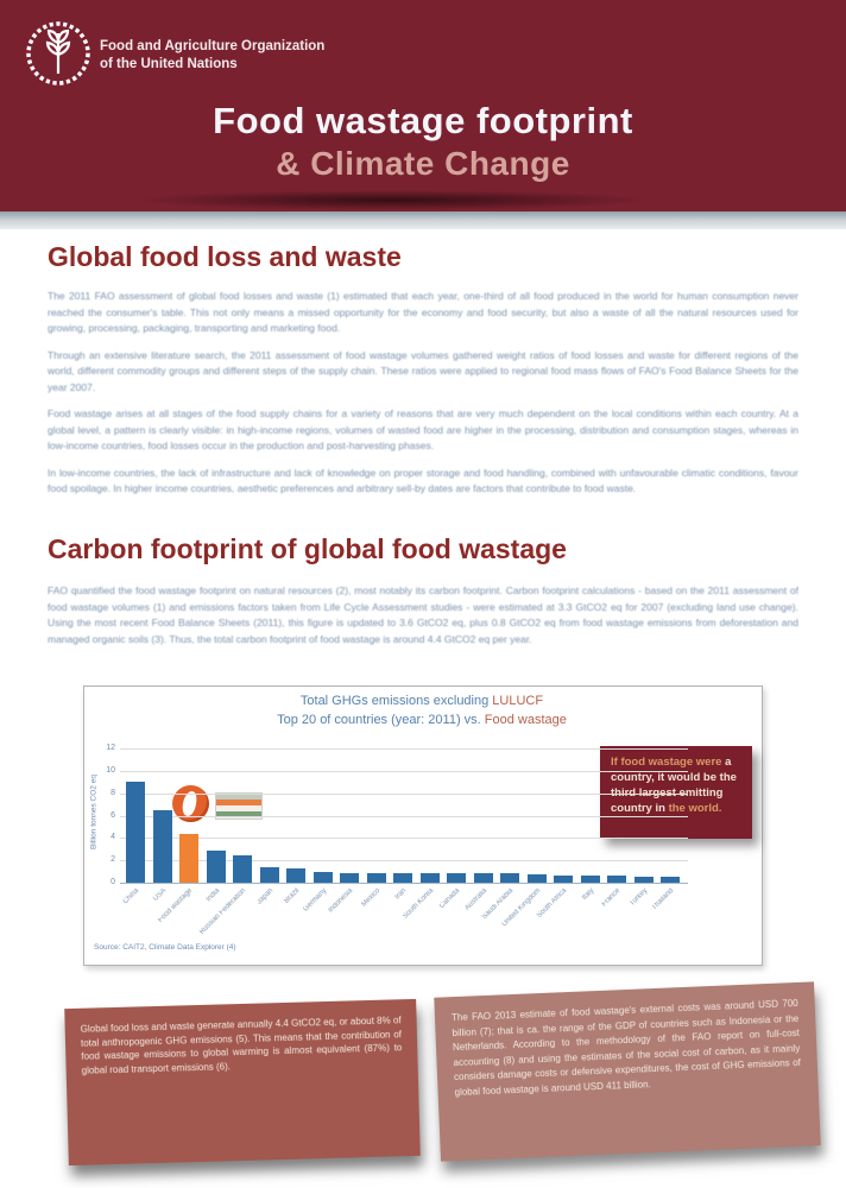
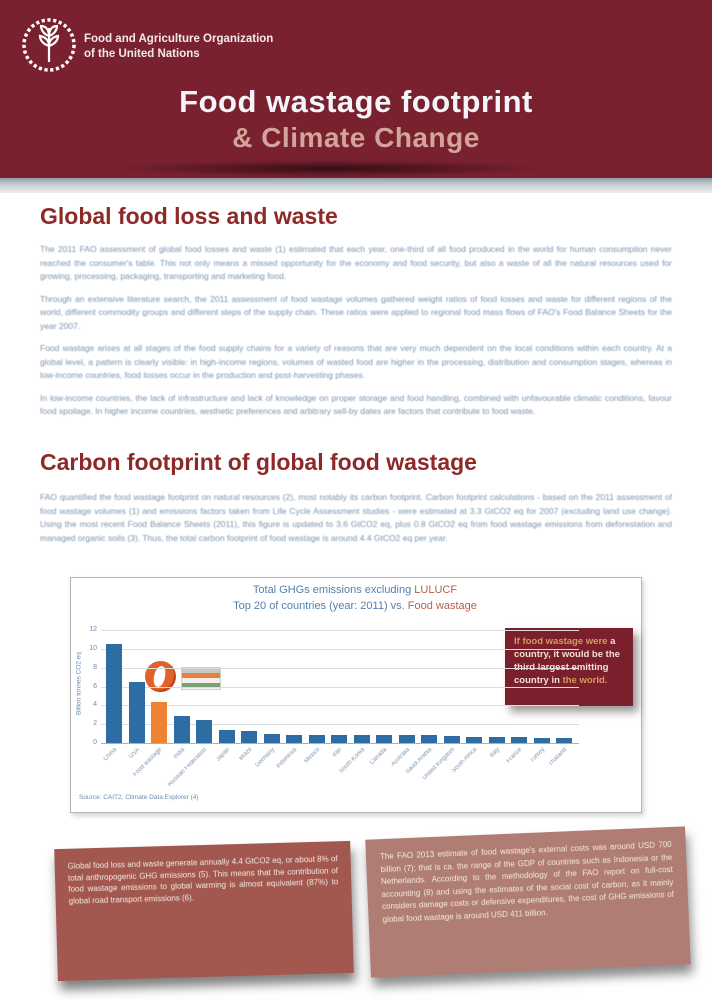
China: 9 -> 10
